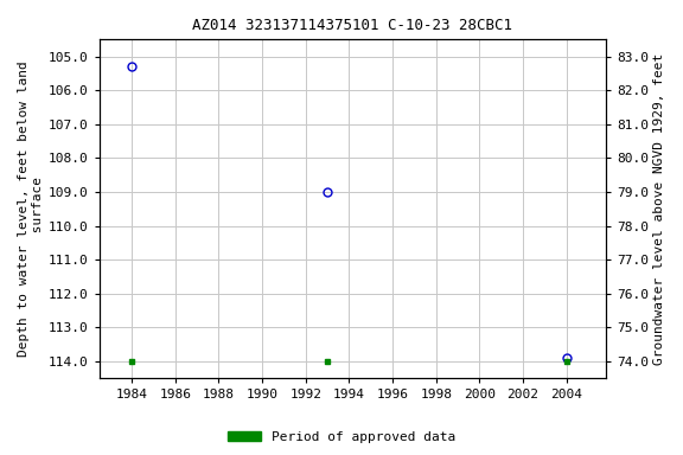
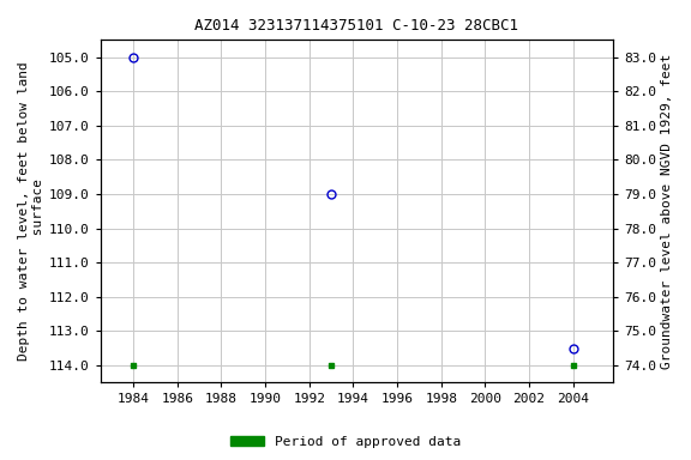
1984: 105.3 -> 105.0
2004: 113.9 -> 113.5
